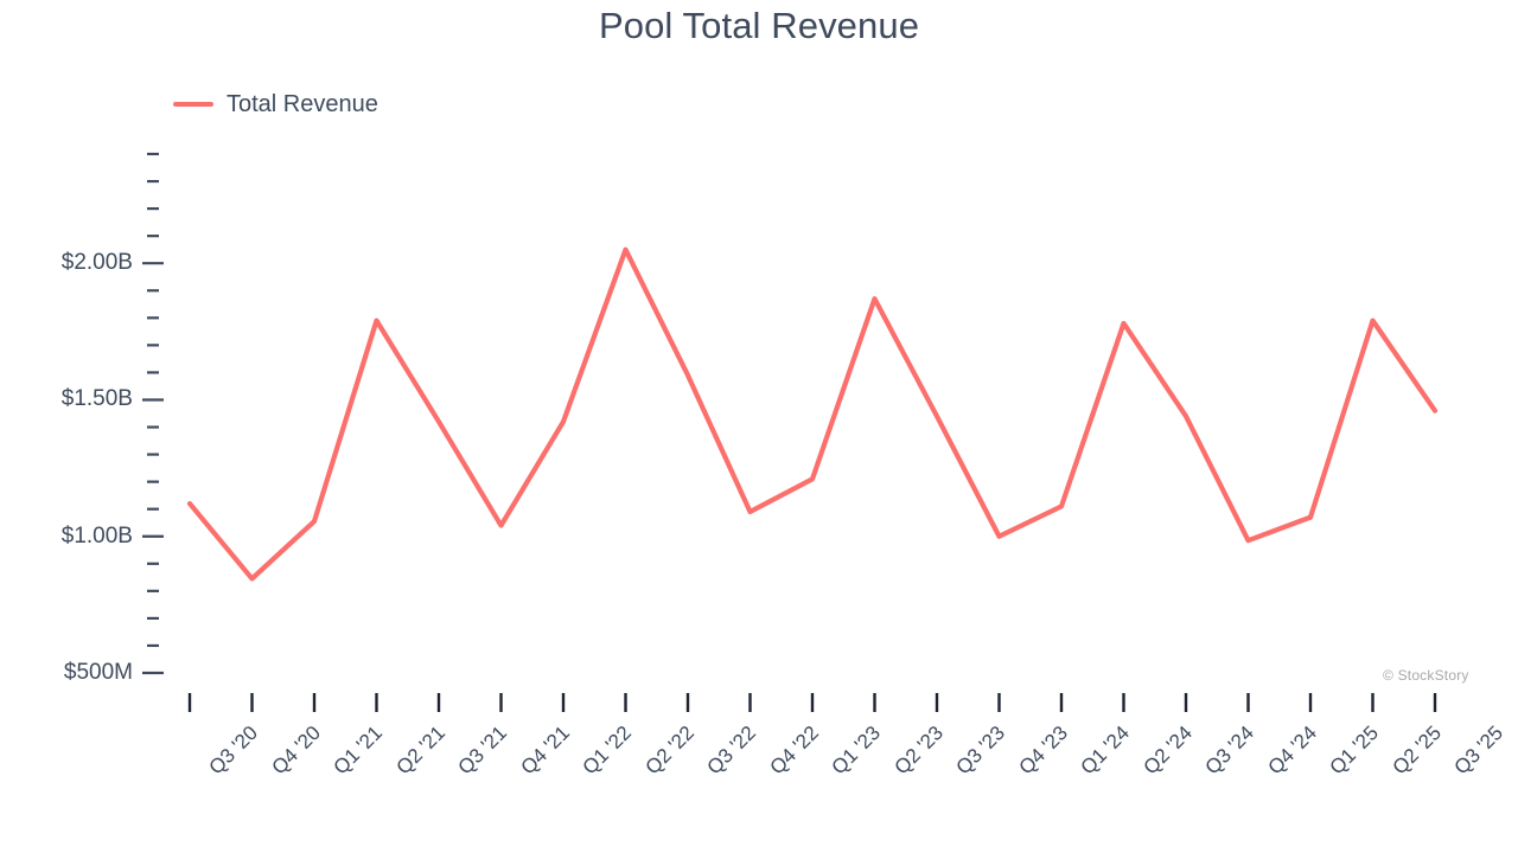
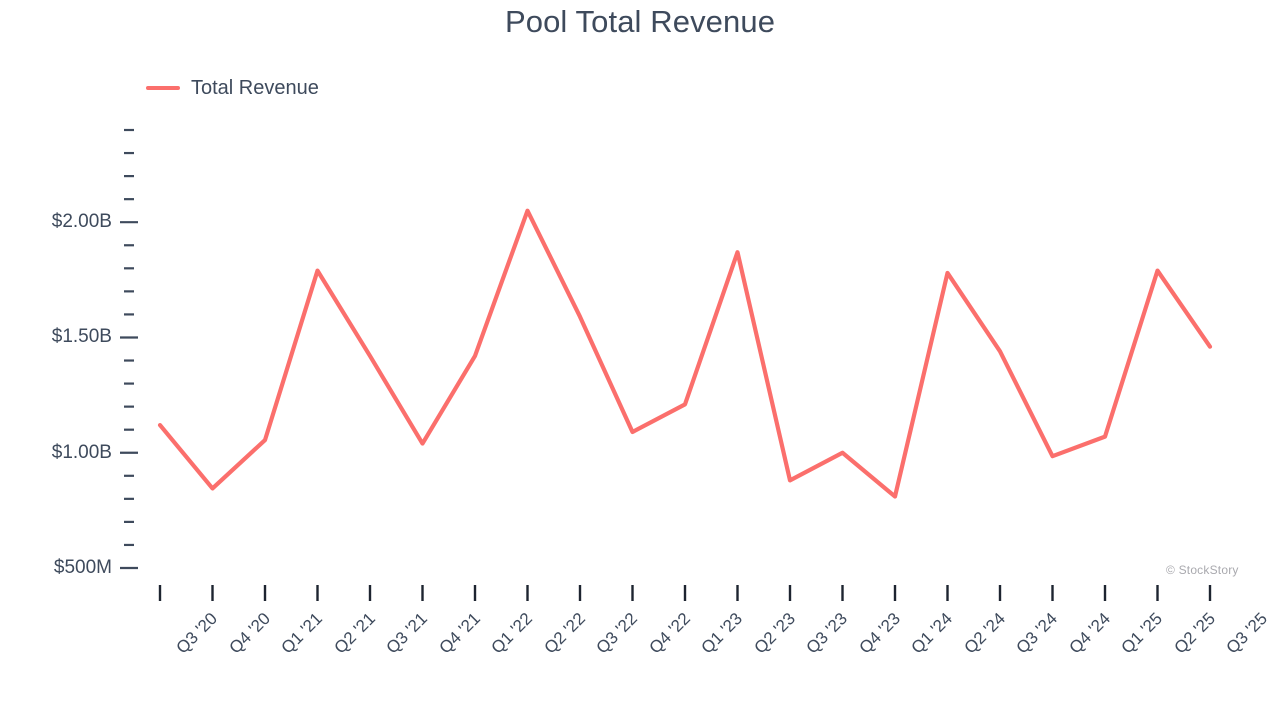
Q3 '23: $1.44B -> $0.88B
Q1 '24: $1.11B -> $0.81B
